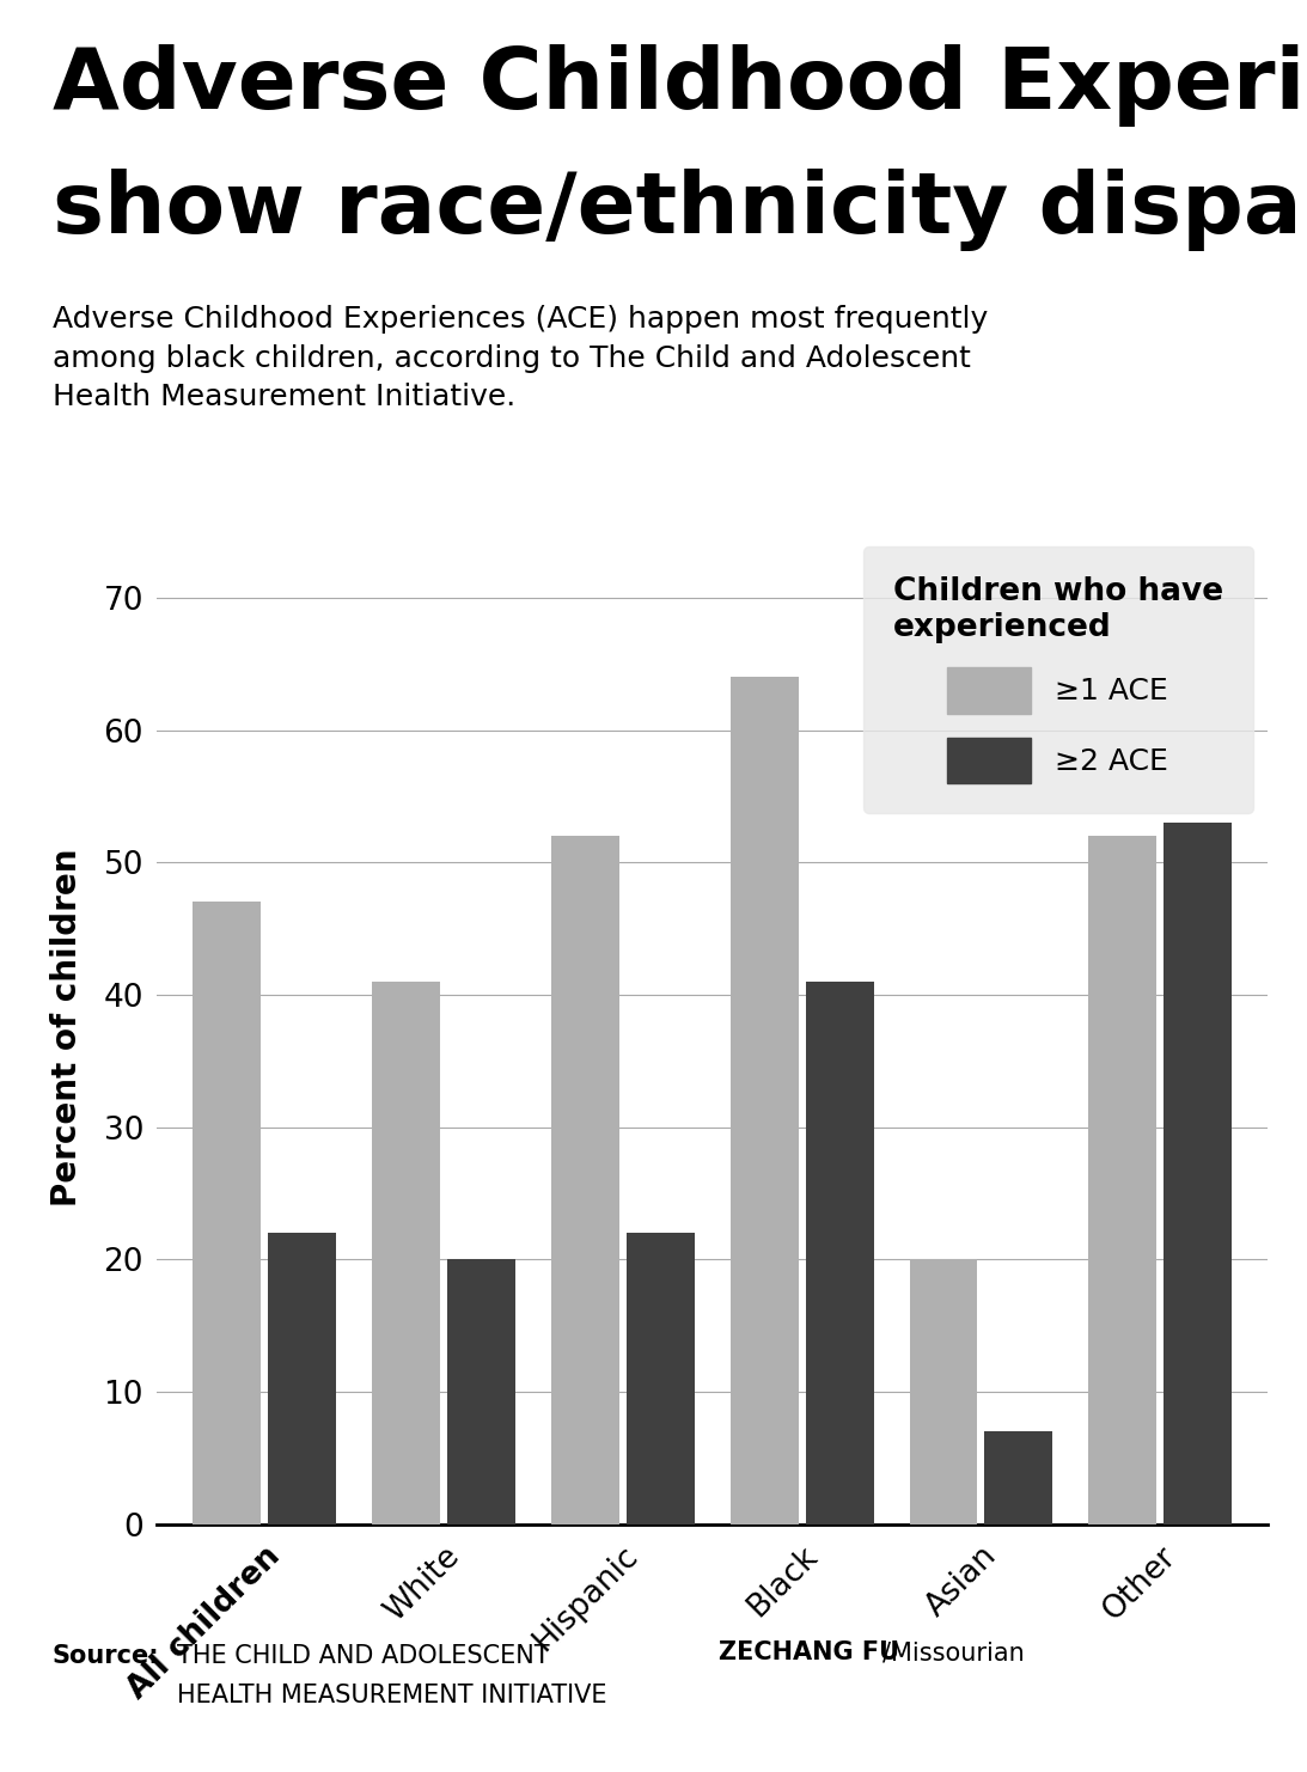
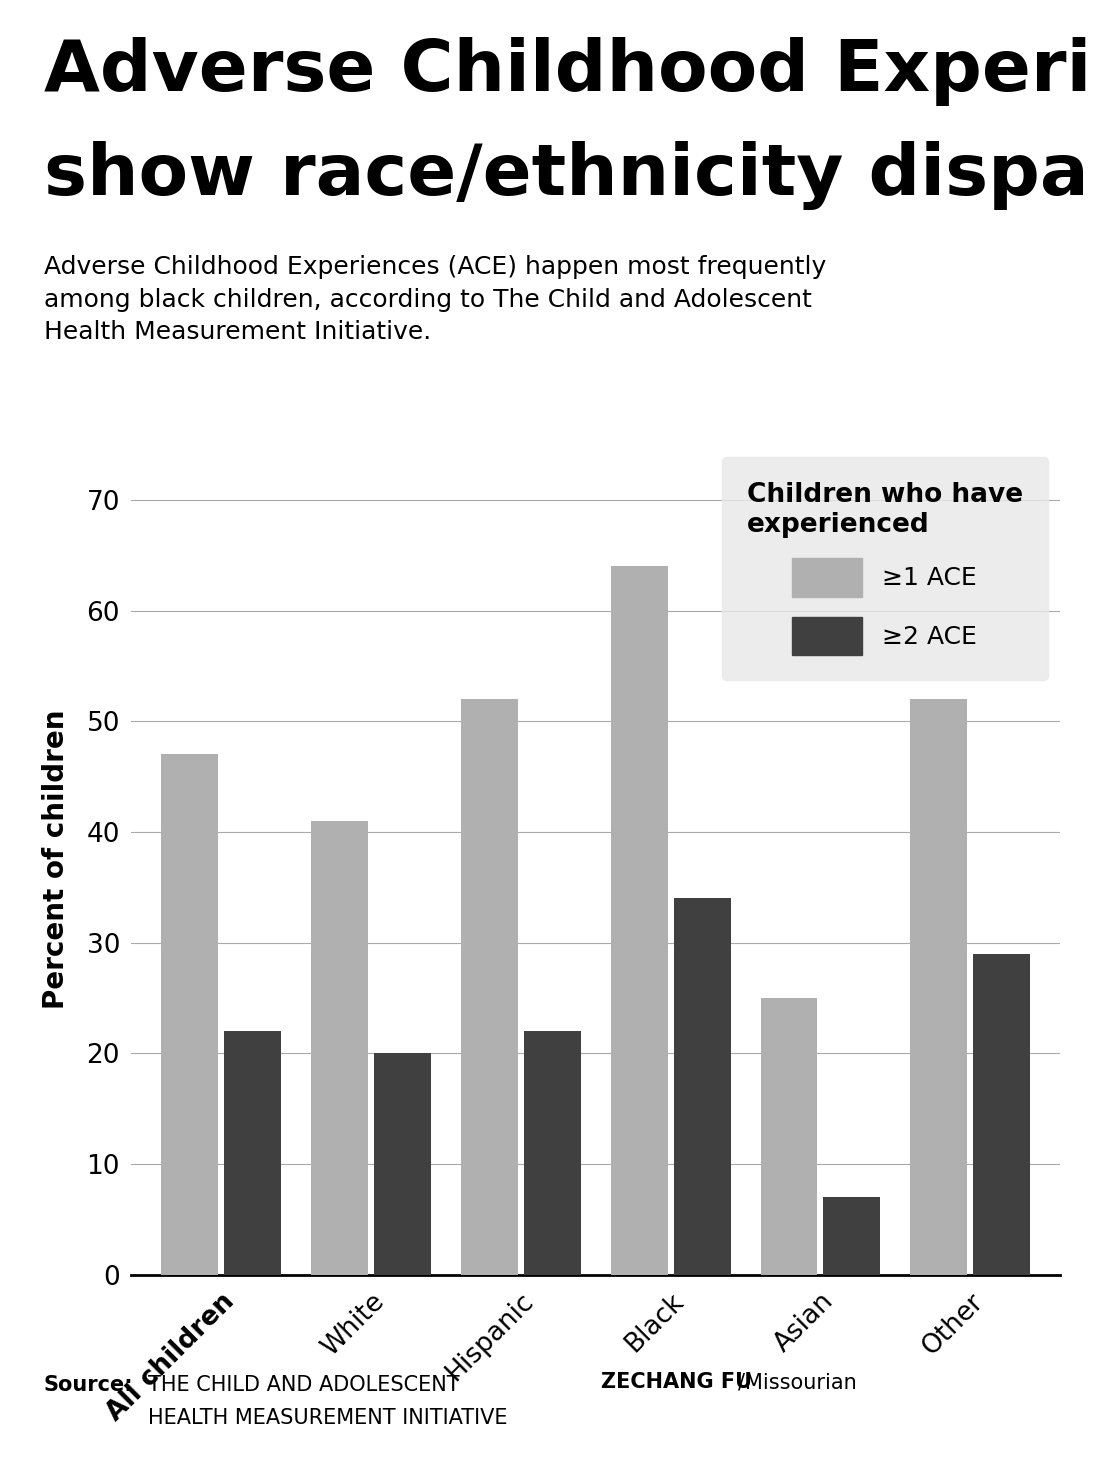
≥2 ACE/Black: 41 -> 34
≥1 ACE/Asian: 20 -> 25
≥2 ACE/Other: 53 -> 29
